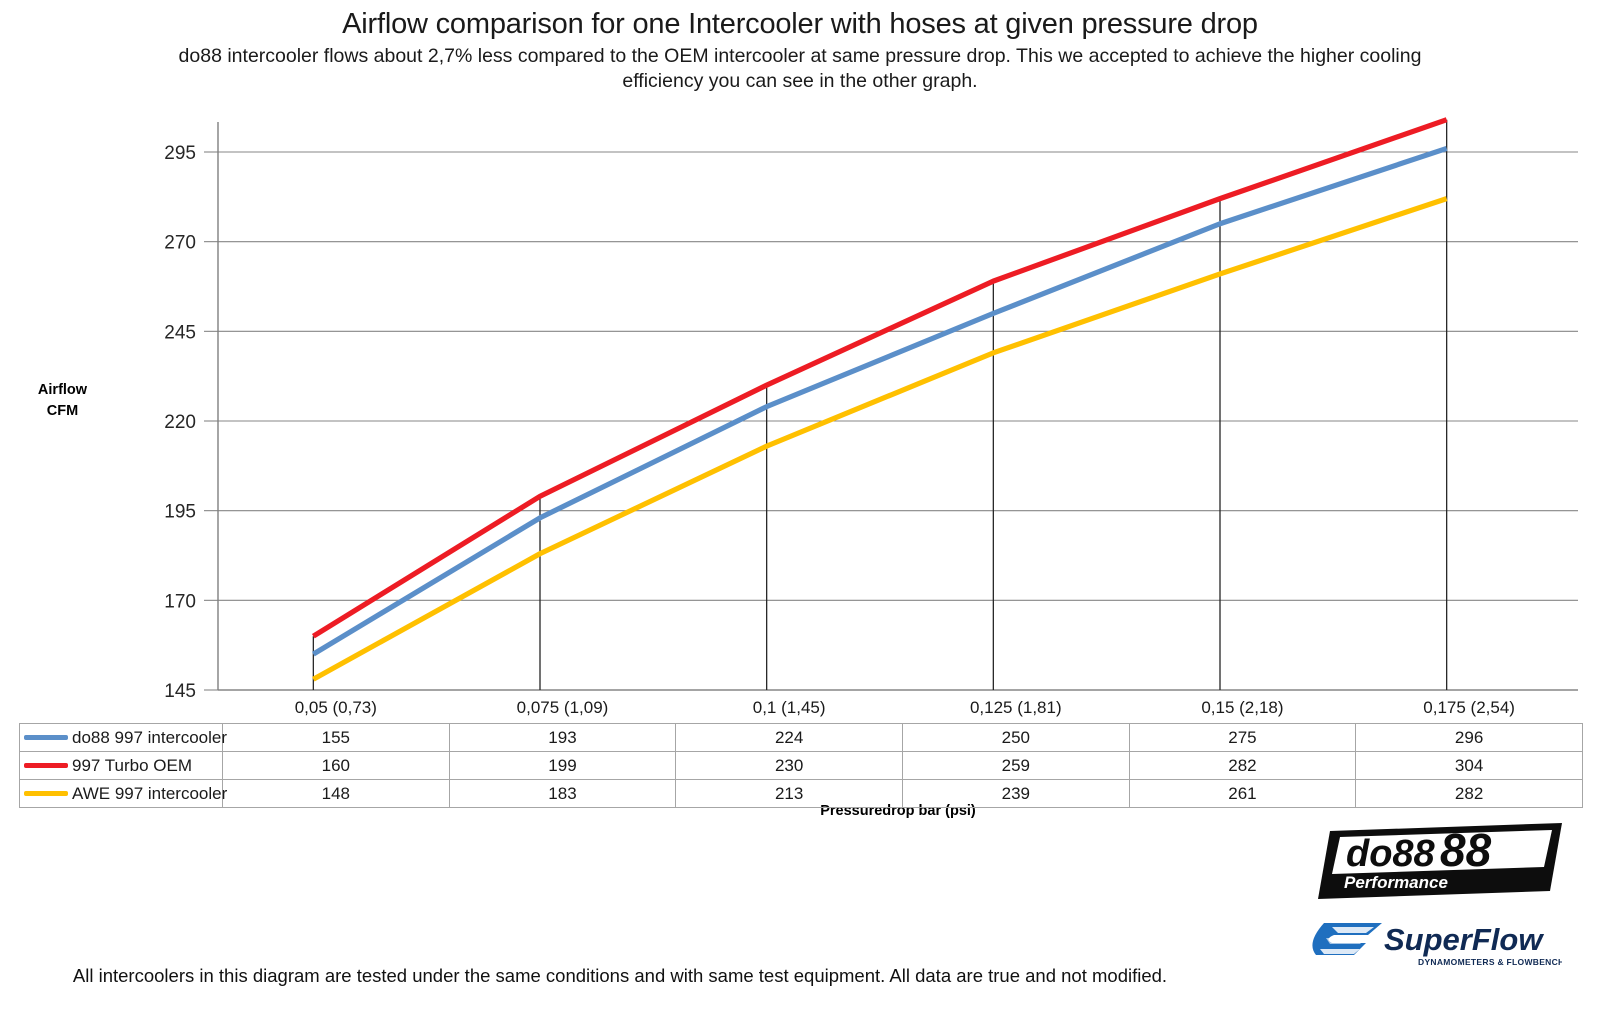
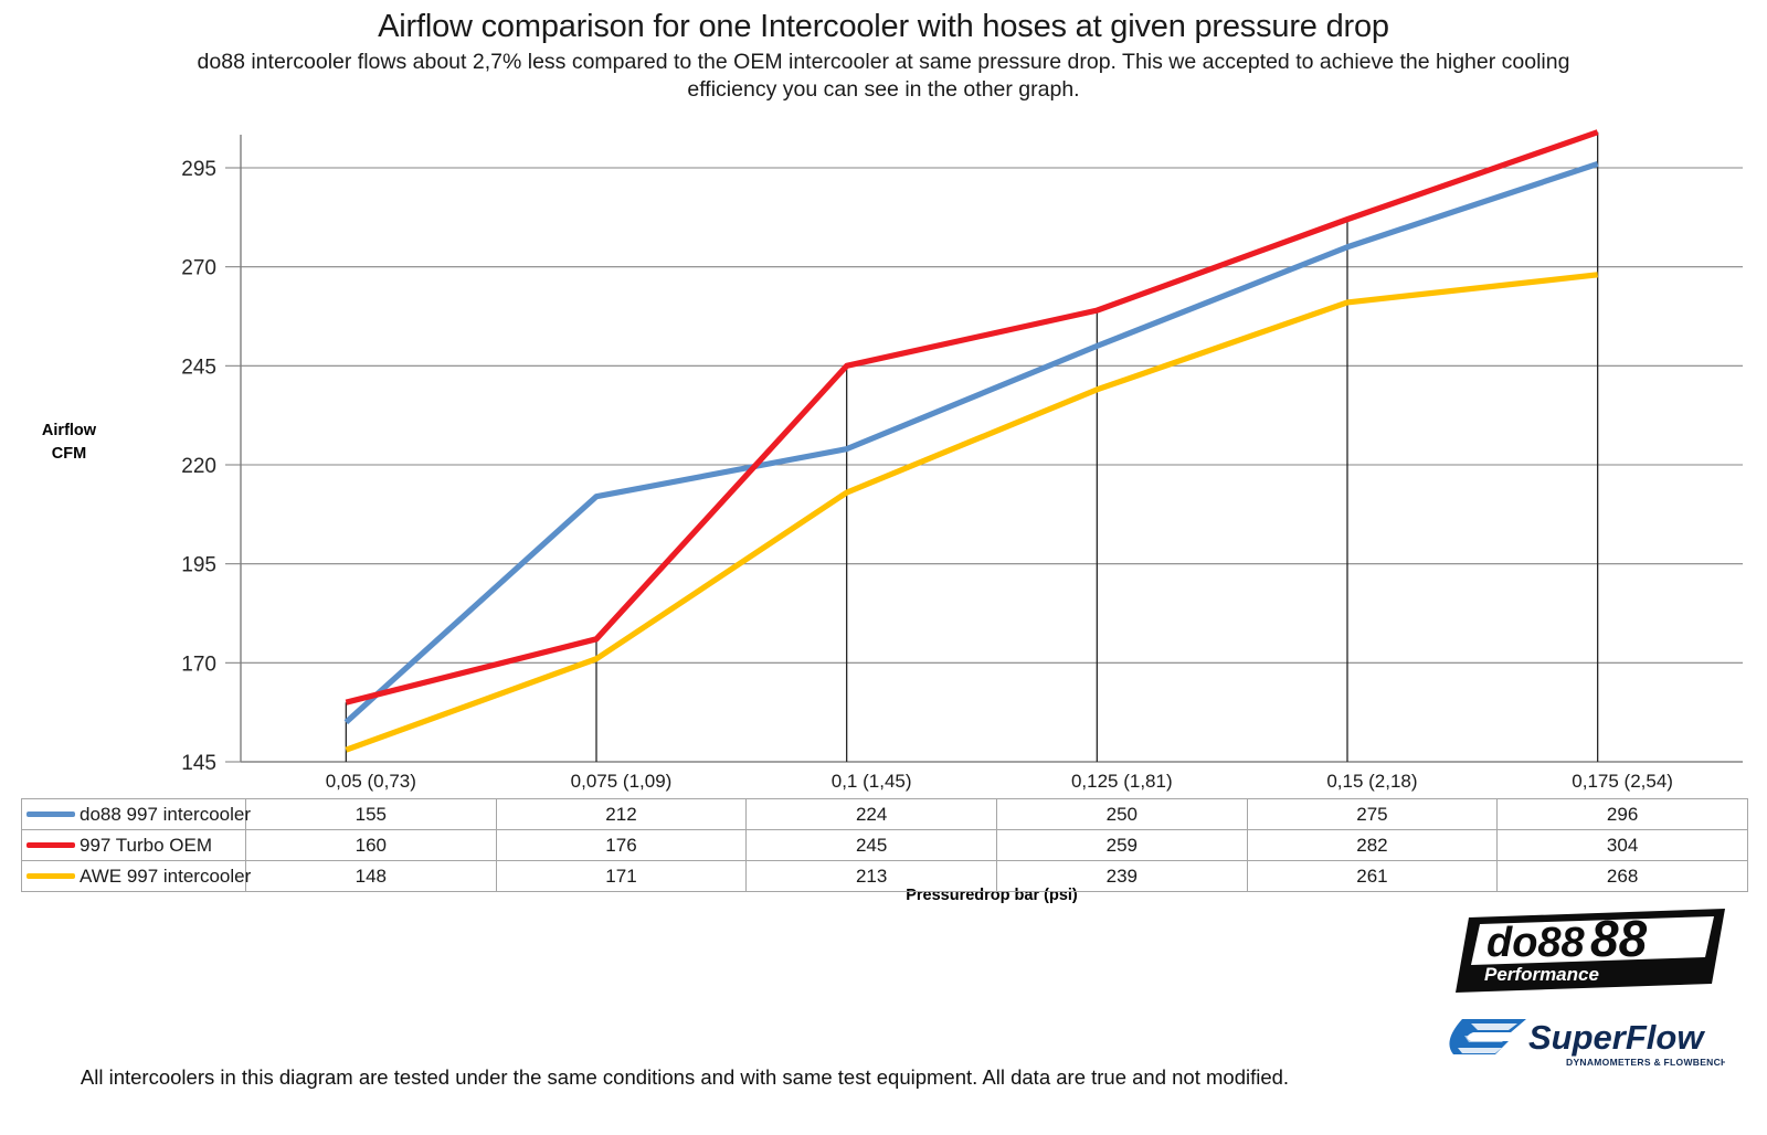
do88 997 intercooler/0,075 (1,09): 193 -> 212
997 Turbo OEM/0,075 (1,09): 199 -> 176
AWE 997 intercooler/0,075 (1,09): 183 -> 171
997 Turbo OEM/0,1 (1,45): 230 -> 245
AWE 997 intercooler/0,175 (2,54): 282 -> 268
